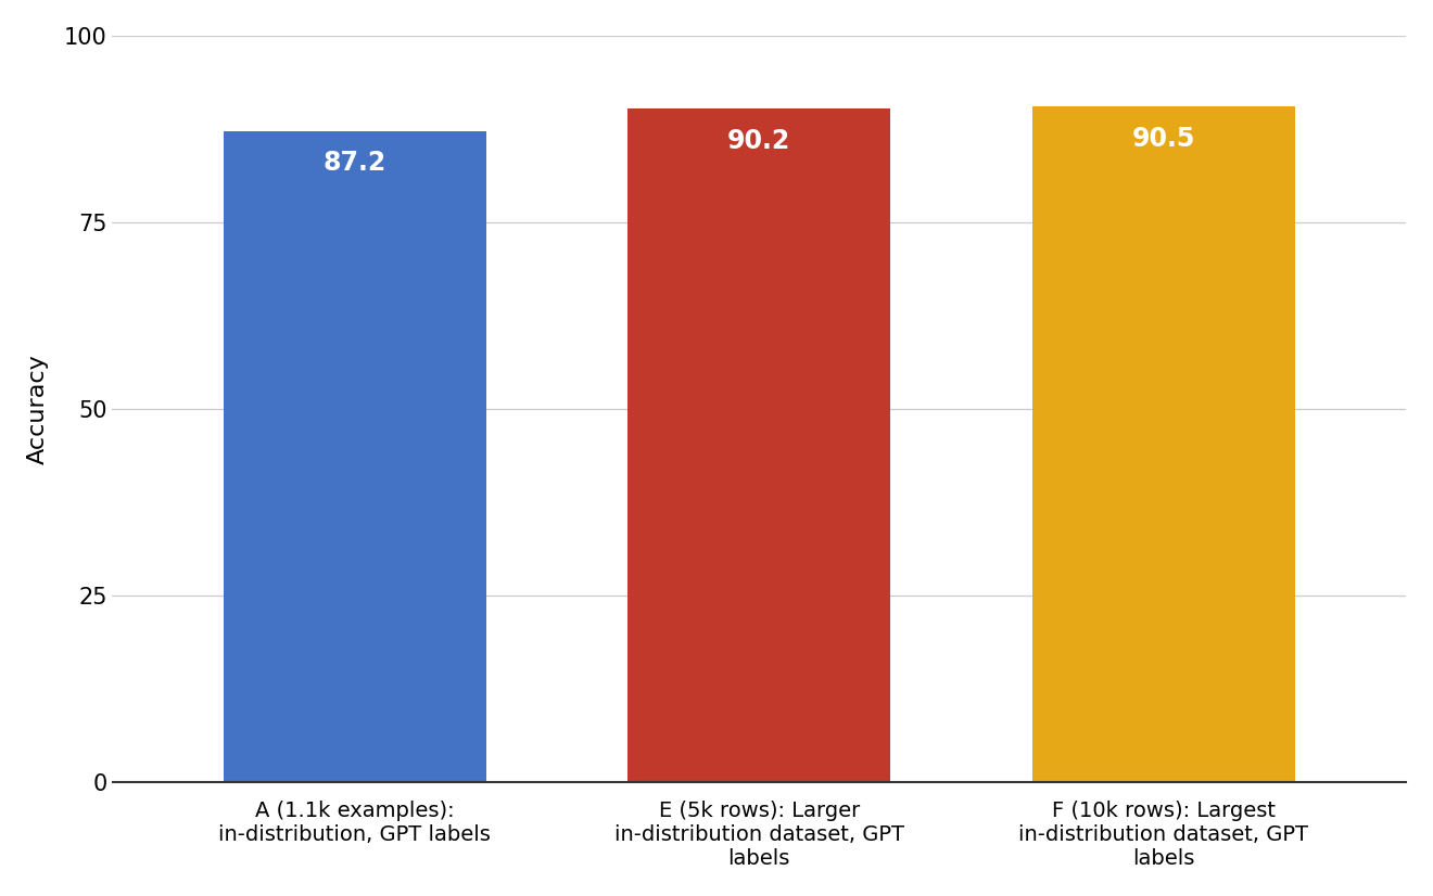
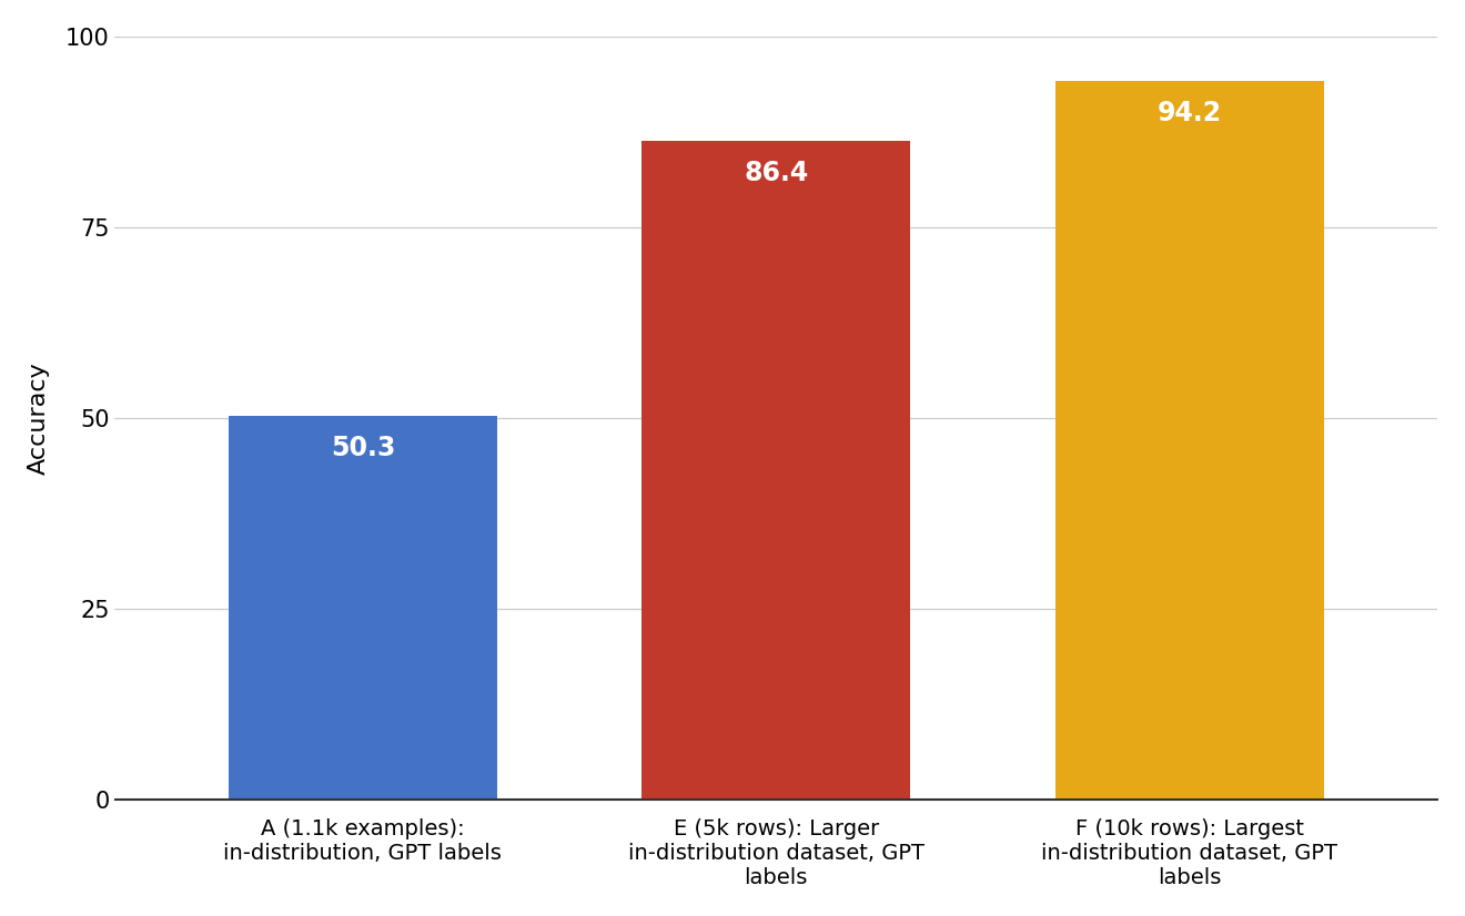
A (1.1k examples): in-distribution, GPT labels: 87.2 -> 50.3
E (5k rows): Larger in-distribution dataset, GPT labels: 90.2 -> 86.4
F (10k rows): Largest in-distribution dataset, GPT labels: 90.5 -> 94.2
